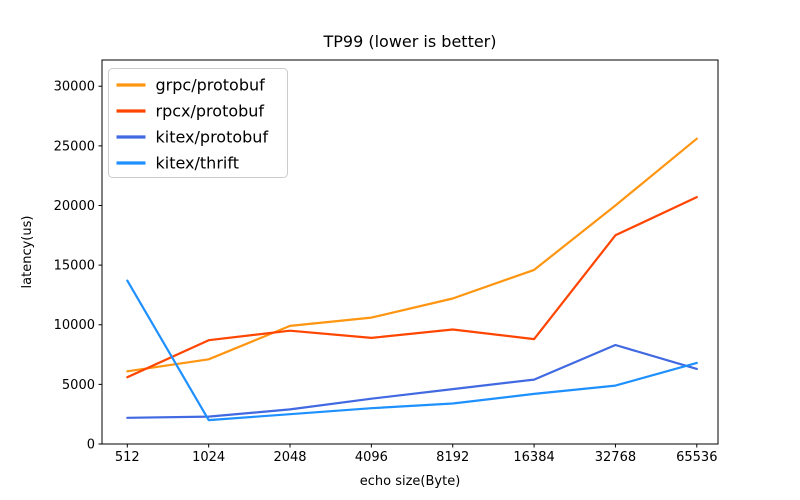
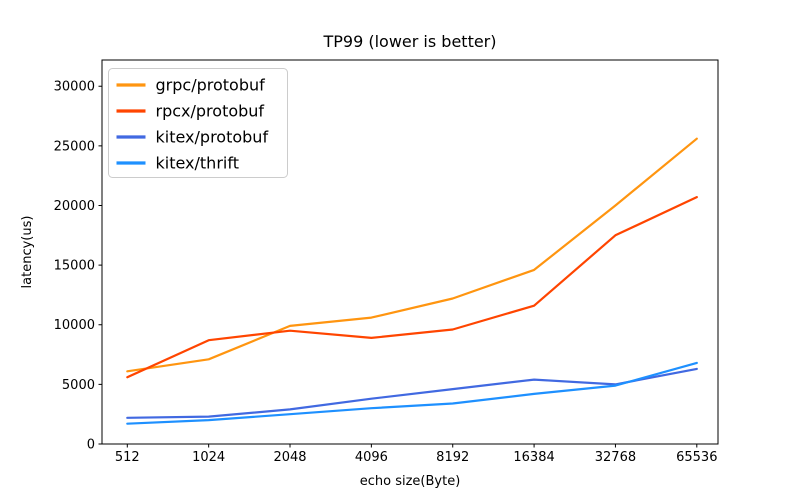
kitex/thrift/512: 13700 -> 1700
rpcx/protobuf/16384: 8800 -> 11600
kitex/protobuf/32768: 8300 -> 5000
